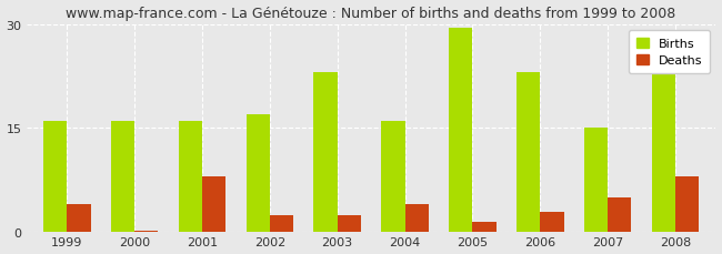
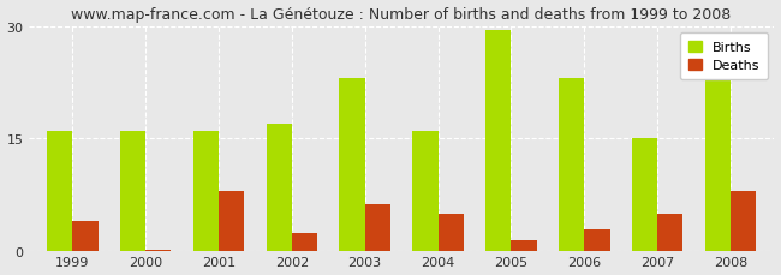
Deaths/2003: 2.5 -> 6.2
Deaths/2004: 4.0 -> 5.0
